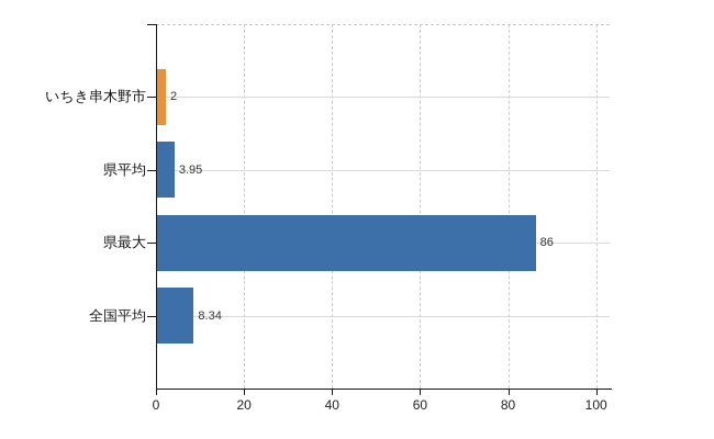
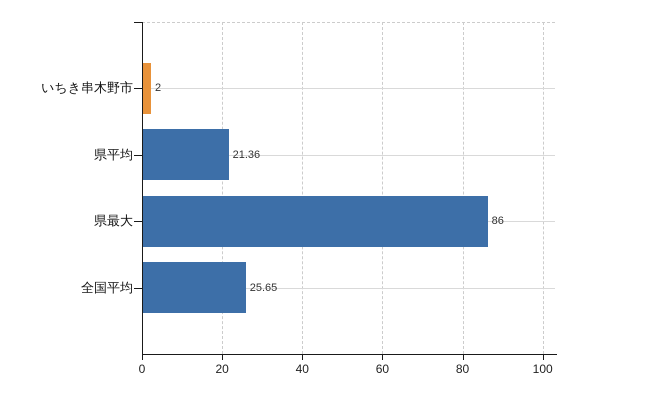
県平均: 3.95 -> 21.36
全国平均: 8.34 -> 25.65
